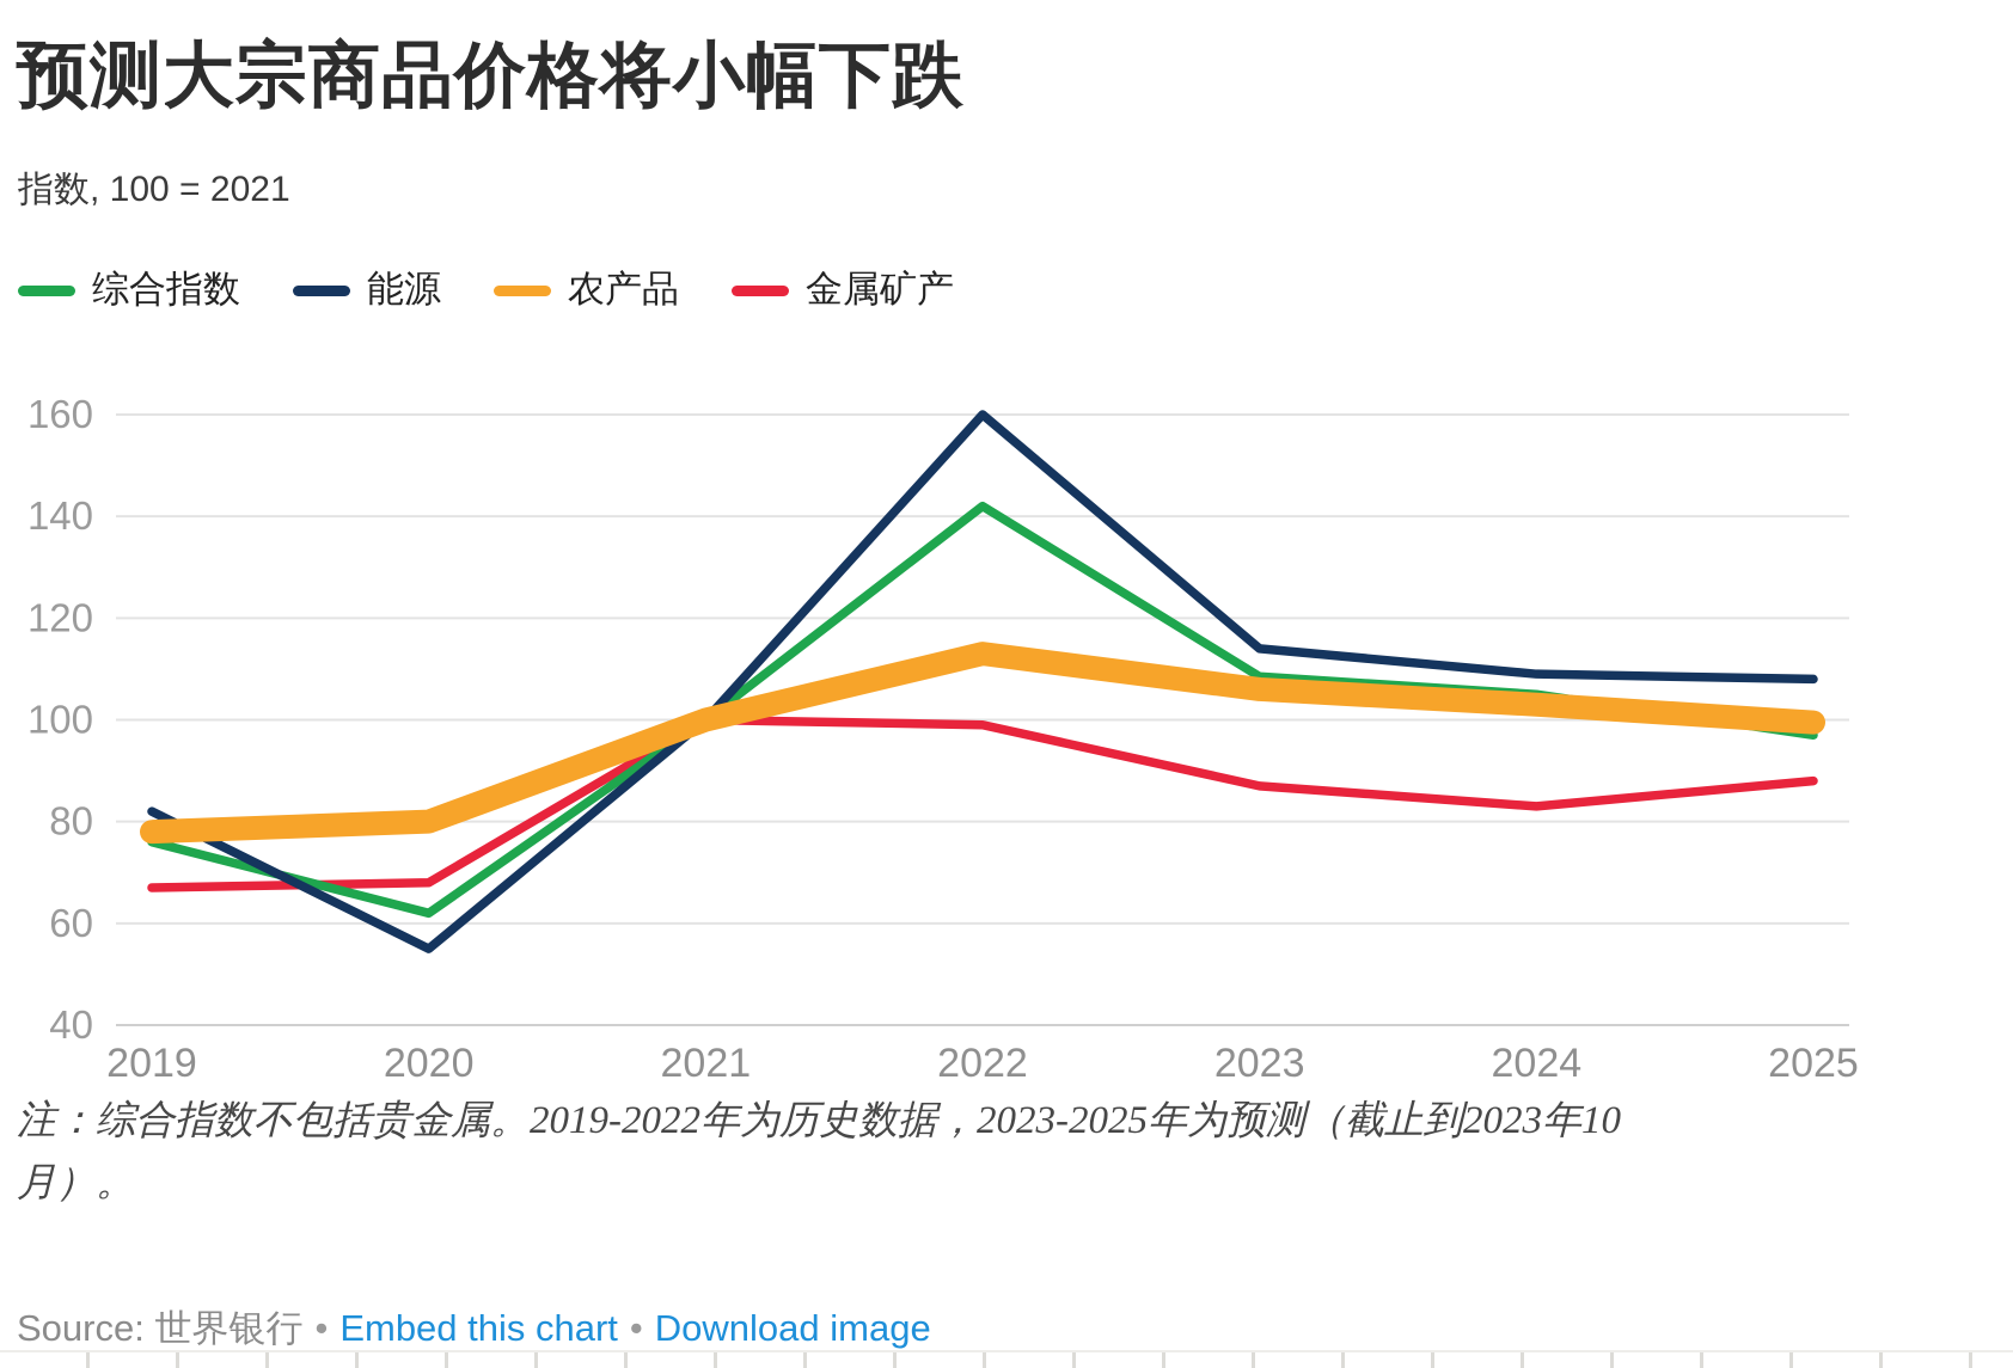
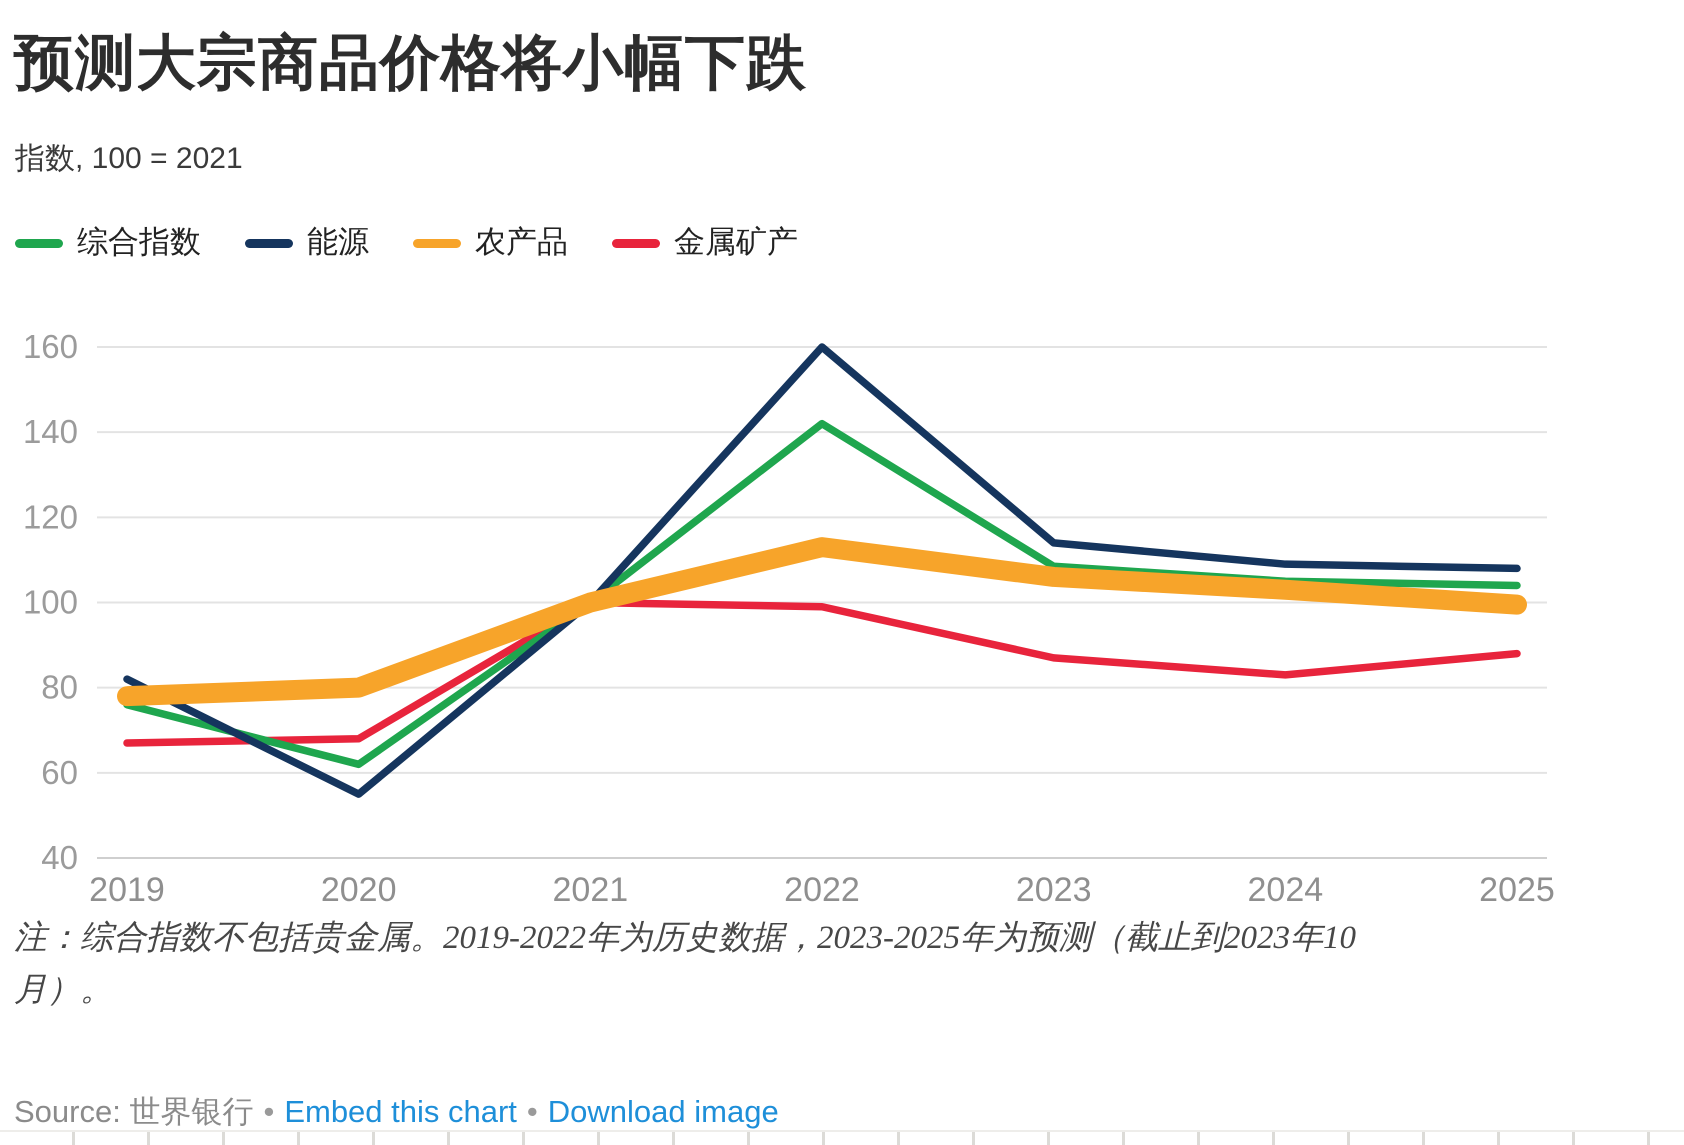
综合指数/2025: 97 -> 104
